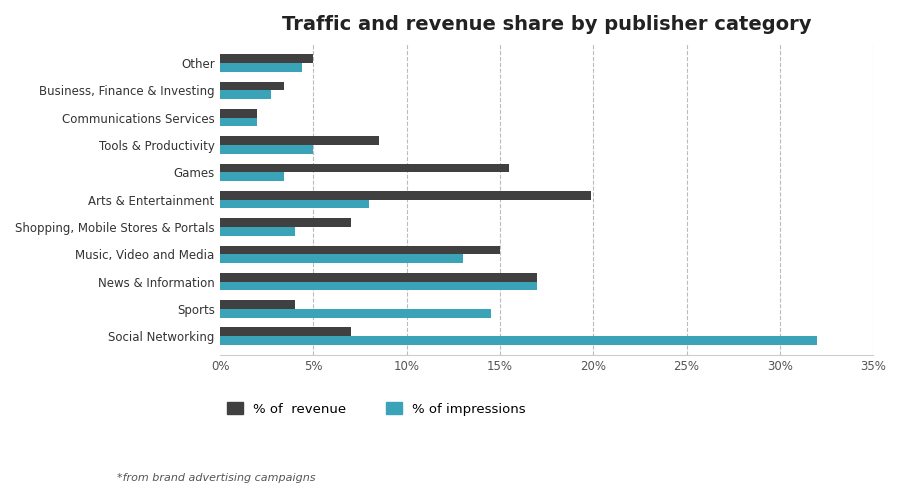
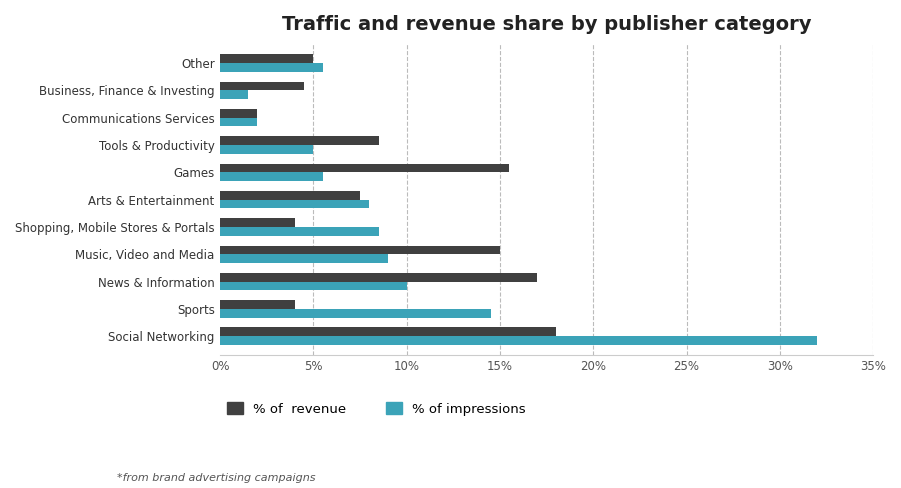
% of impressions/Other: 4.4% -> 5.5%
% of revenue/Business, Finance & Investing: 3.4% -> 4.5%
% of impressions/Business, Finance & Investing: 2.7% -> 1.5%
% of impressions/Games: 3.4% -> 5.5%
% of revenue/Arts & Entertainment: 19.9% -> 7.5%
% of revenue/Shopping, Mobile Stores & Portals: 7.0% -> 4.0%
% of impressions/Shopping, Mobile Stores & Portals: 4.0% -> 8.5%
% of impressions/Music, Video and Media: 13.0% -> 9.0%
% of impressions/News & Information: 17.0% -> 10.0%
% of revenue/Social Networking: 7.0% -> 18.0%
